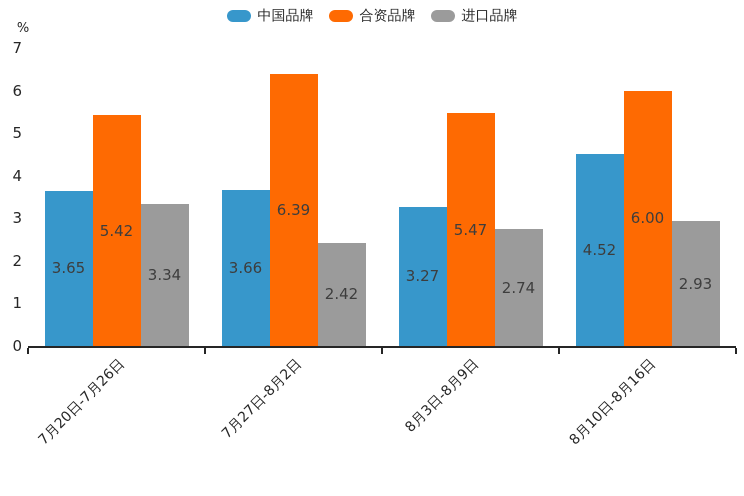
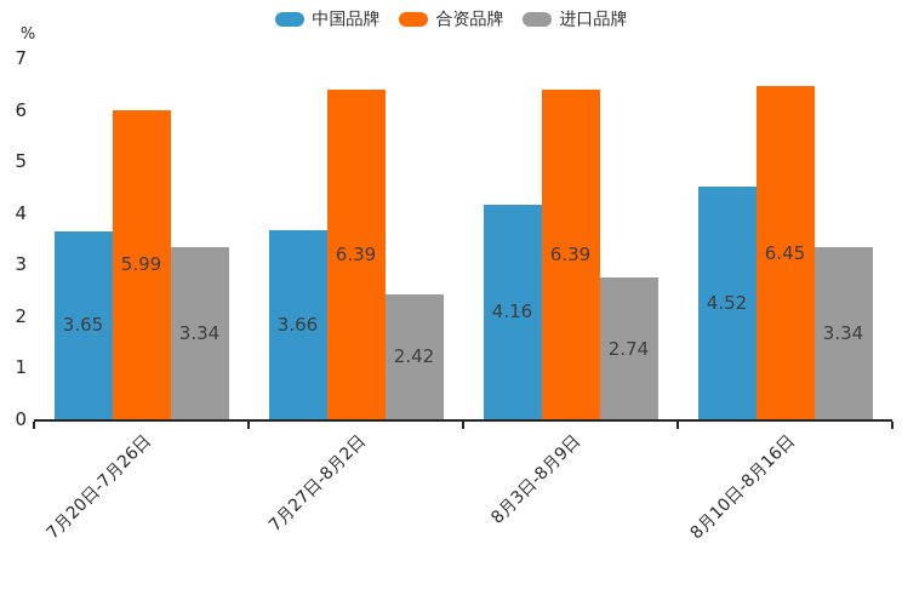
合资品牌/7月20日-7月26日: 5.42 -> 5.99
中国品牌/8月3日-8月9日: 3.27 -> 4.16
合资品牌/8月3日-8月9日: 5.47 -> 6.39
合资品牌/8月10日-8月16日: 6.00 -> 6.45
进口品牌/8月10日-8月16日: 2.93 -> 3.34
